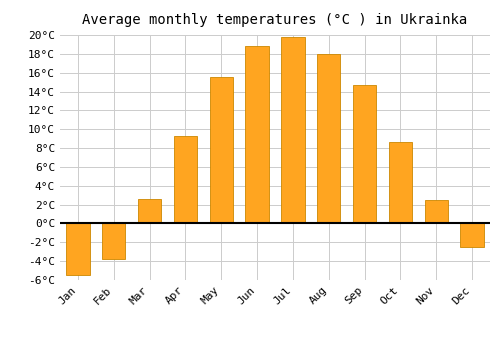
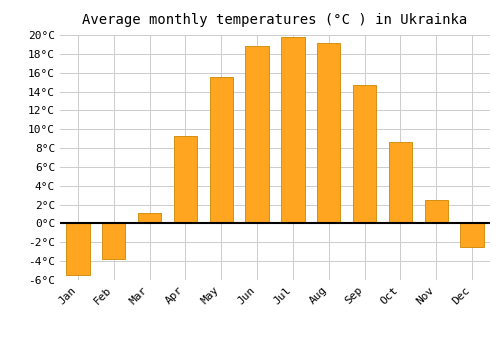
Mar: 2.6°C -> 1.1°C
Aug: 18.0°C -> 19.1°C
